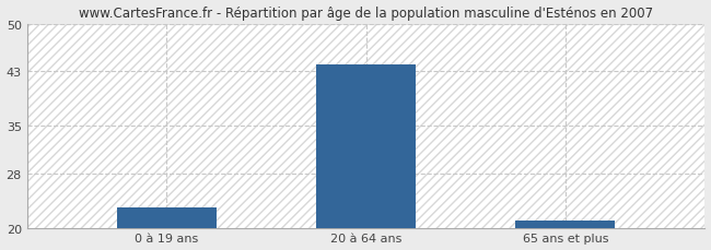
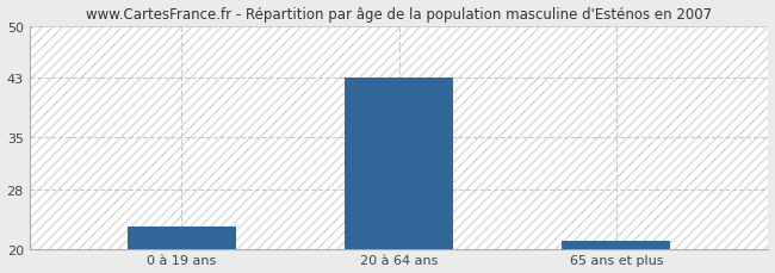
20 à 64 ans: 44 -> 43
